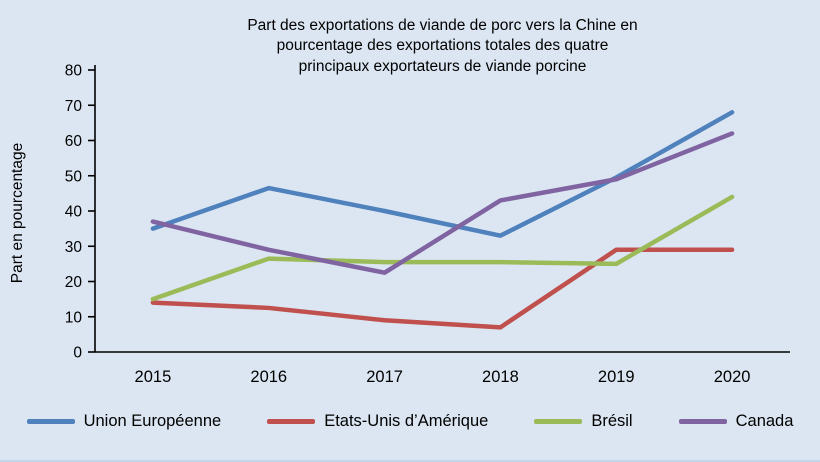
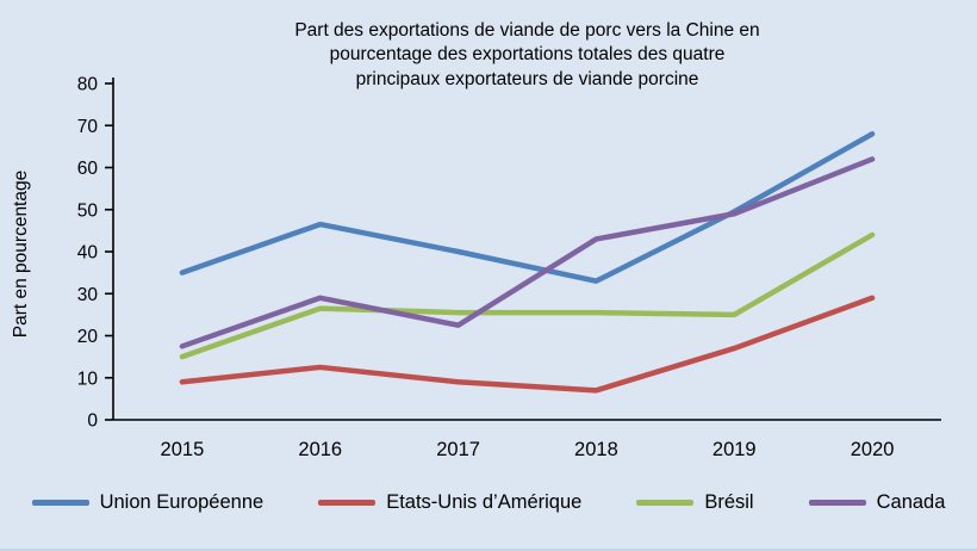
Etats-Unis d’Amérique/2015: 14 -> 9
Canada/2015: 37 -> 18
Etats-Unis d’Amérique/2019: 29 -> 17
